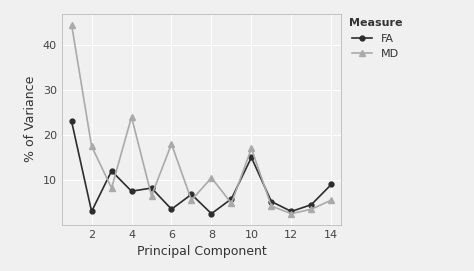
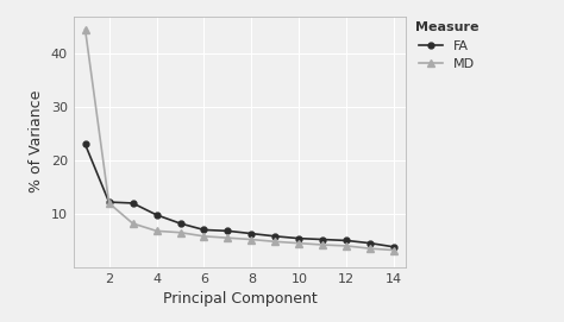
FA/2: 3.0 -> 12.2
MD/2: 17.5 -> 12.0
FA/4: 7.5 -> 9.8
MD/4: 24.0 -> 6.8
FA/6: 3.5 -> 7.0
MD/6: 18.0 -> 5.8
FA/8: 2.5 -> 6.3
MD/8: 10.5 -> 5.2
FA/10: 15.0 -> 5.4
MD/10: 17.0 -> 4.5
FA/12: 3.0 -> 5.0
MD/12: 2.5 -> 4.0
FA/14: 9.0 -> 3.8
MD/14: 5.5 -> 3.2
